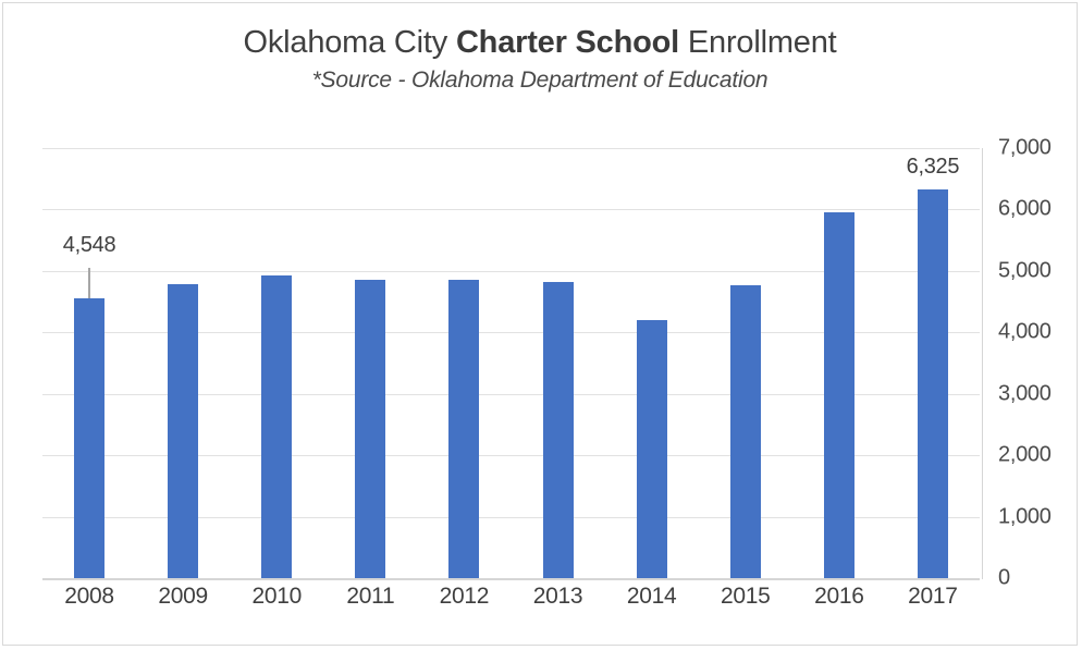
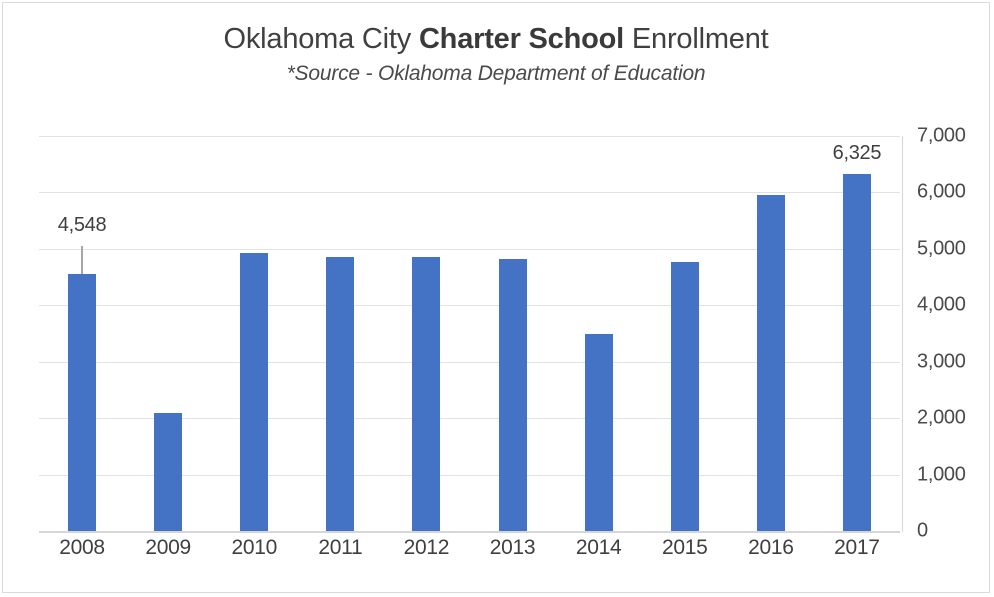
2009: 4800 -> 2100
2014: 4200 -> 3500
